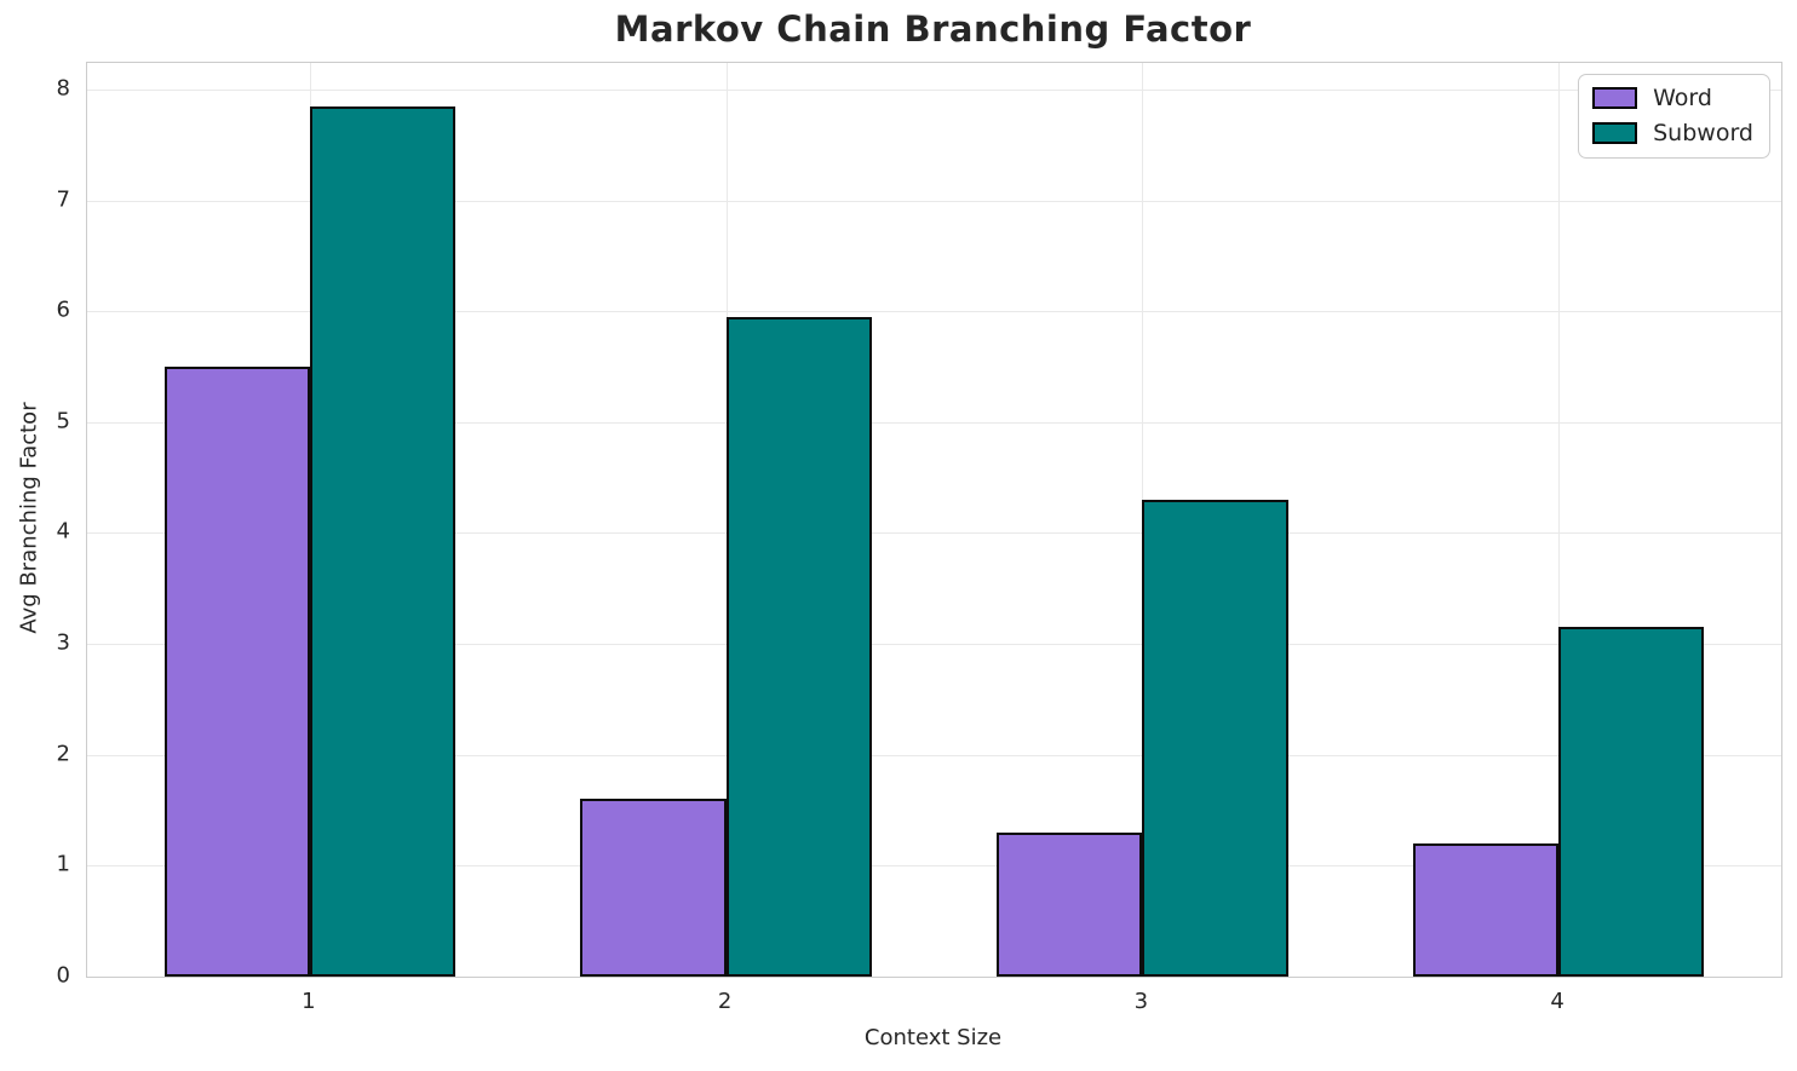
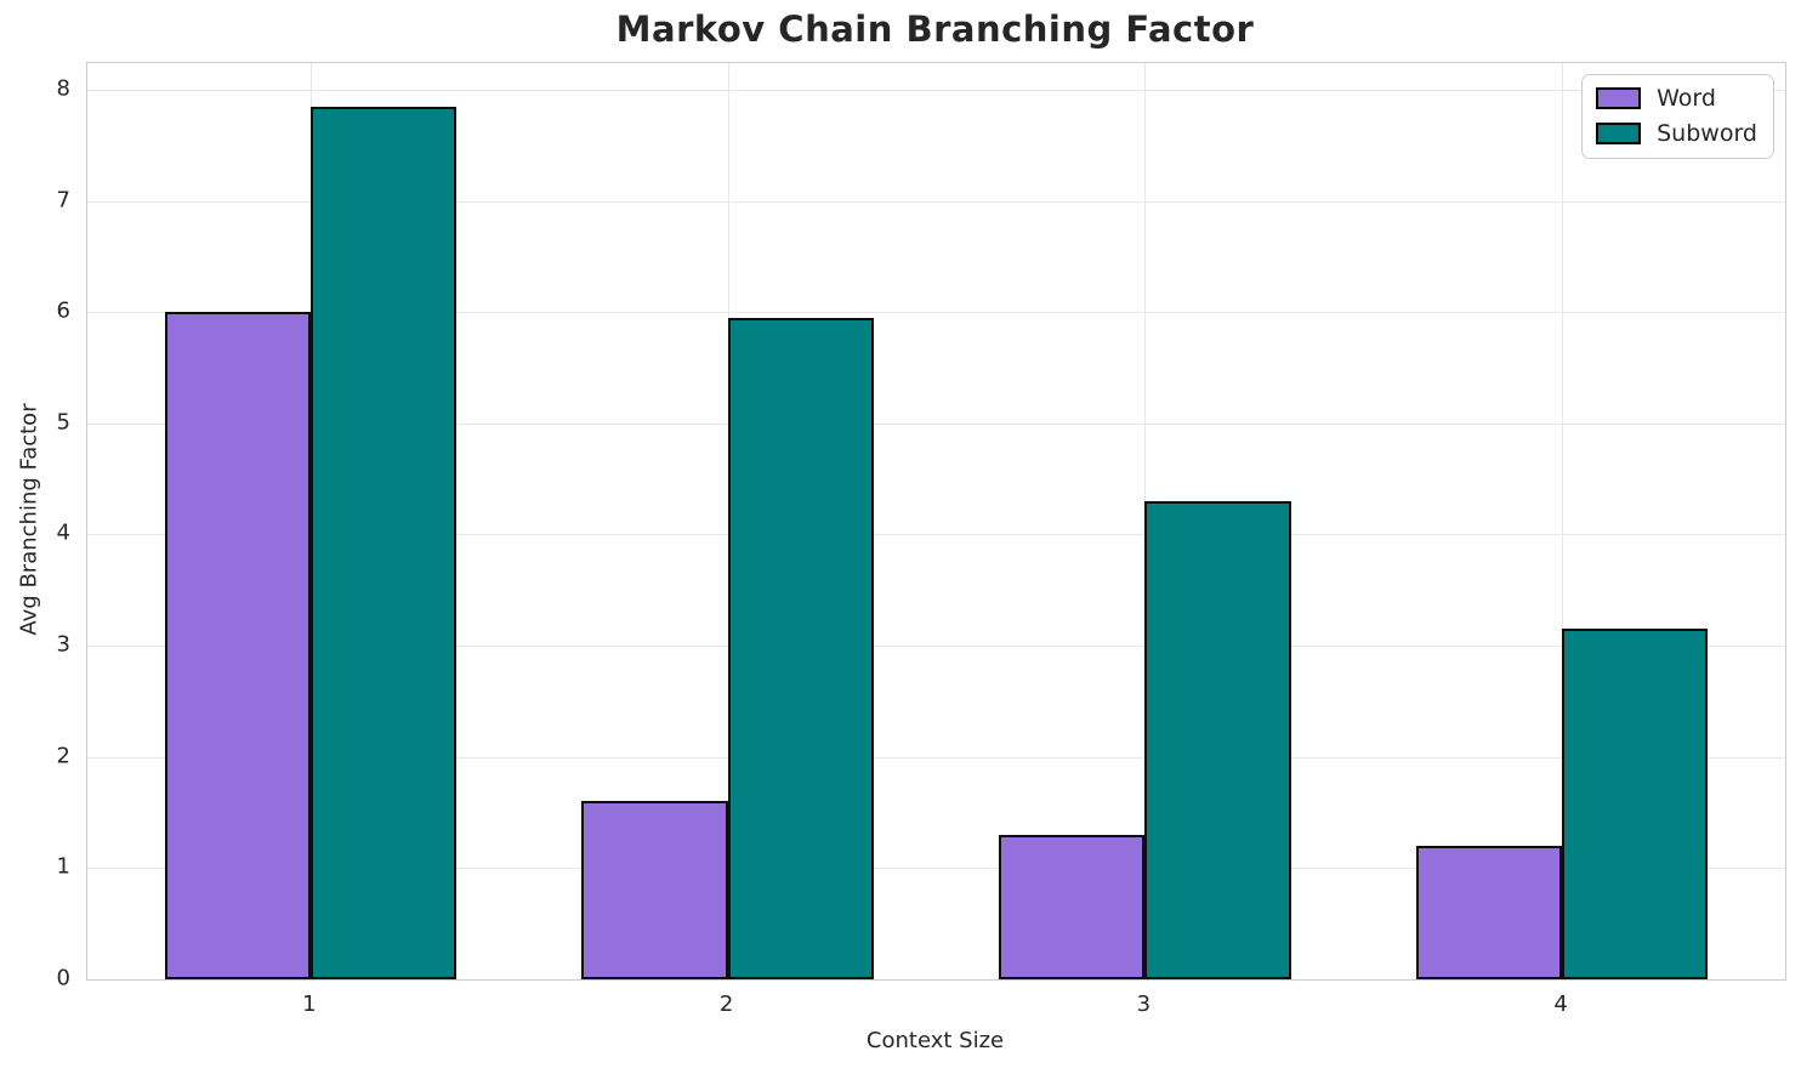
Word/1: 5.5 -> 6.0
